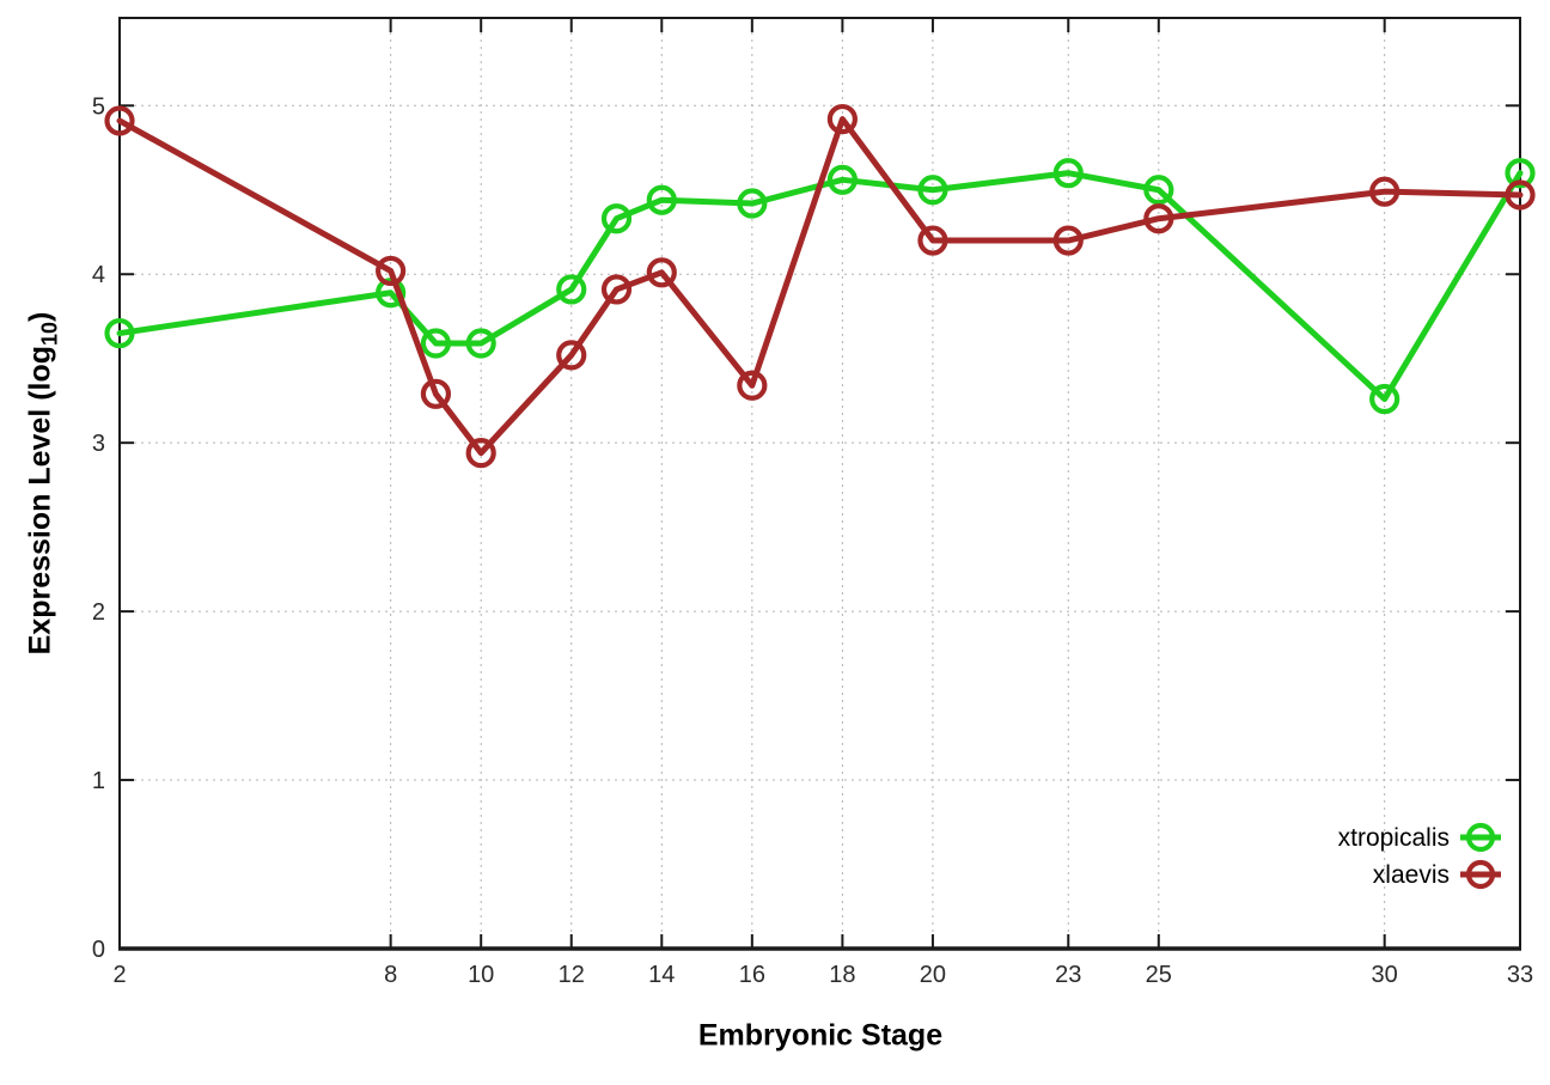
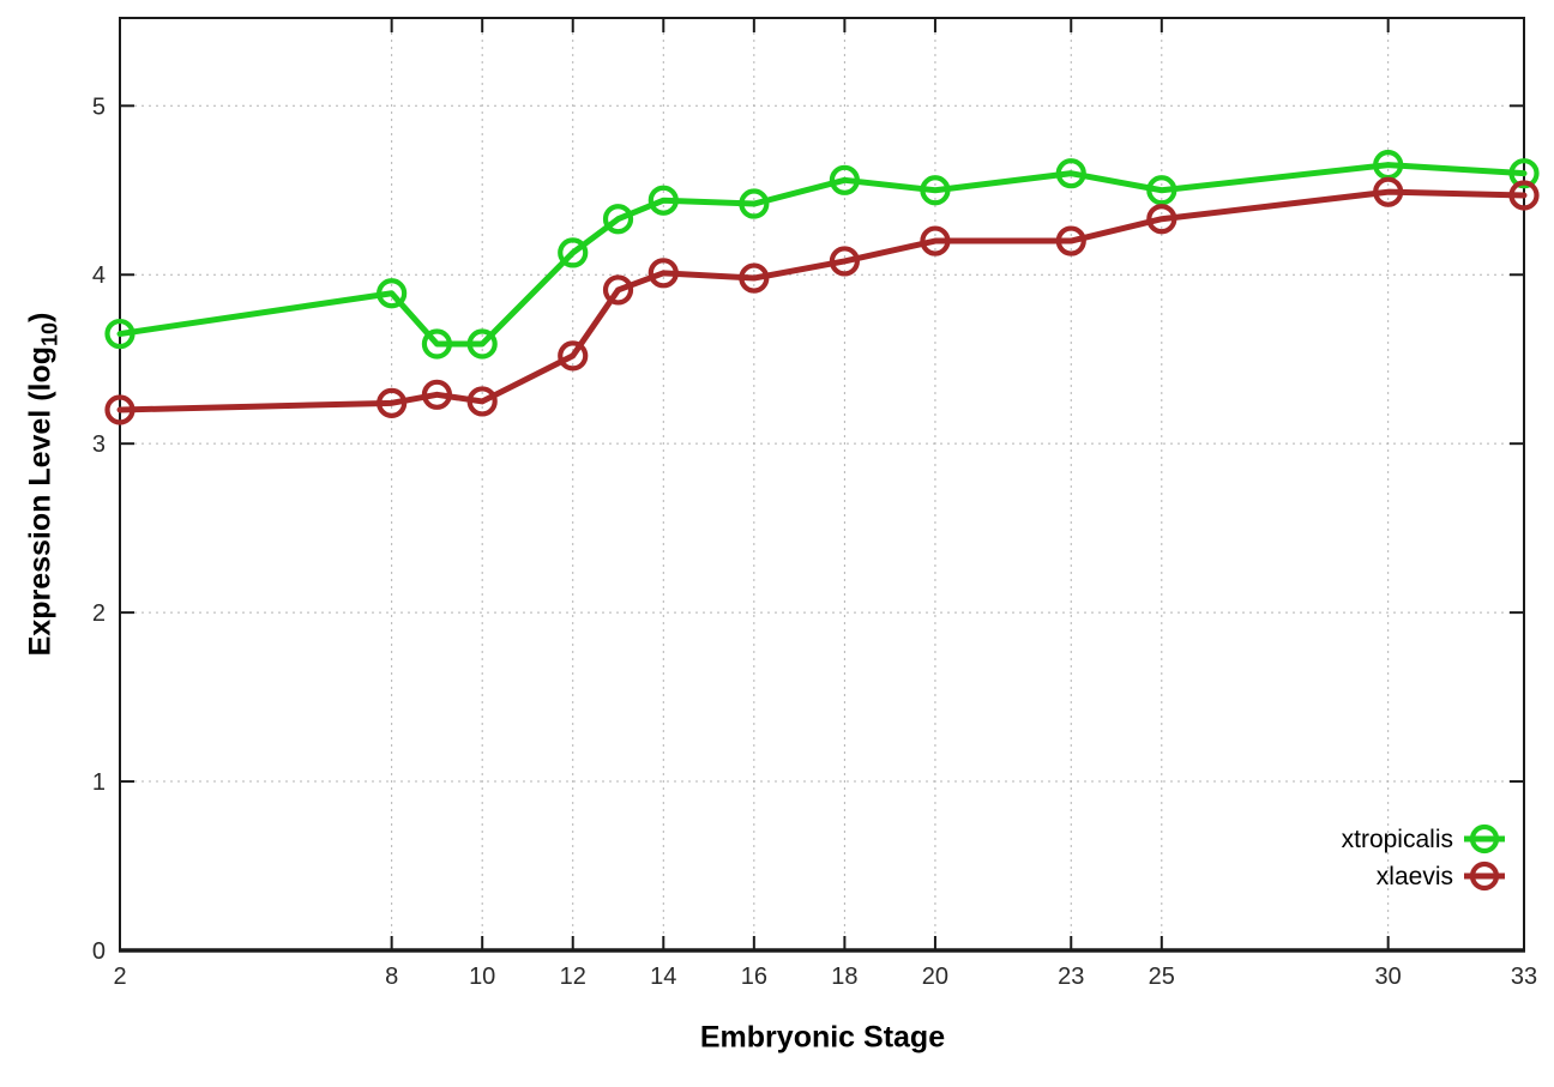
xlaevis/2: 4.91 -> 3.20
xlaevis/8: 4.02 -> 3.24
xlaevis/10: 2.94 -> 3.25
xtropicalis/12: 3.91 -> 4.13
xlaevis/16: 3.34 -> 3.98
xlaevis/18: 4.92 -> 4.08
xtropicalis/30: 3.26 -> 4.65
